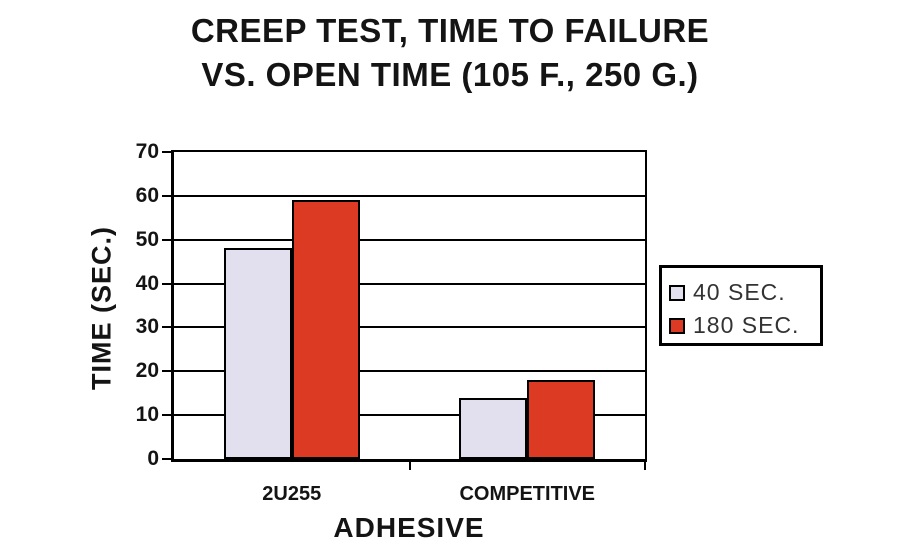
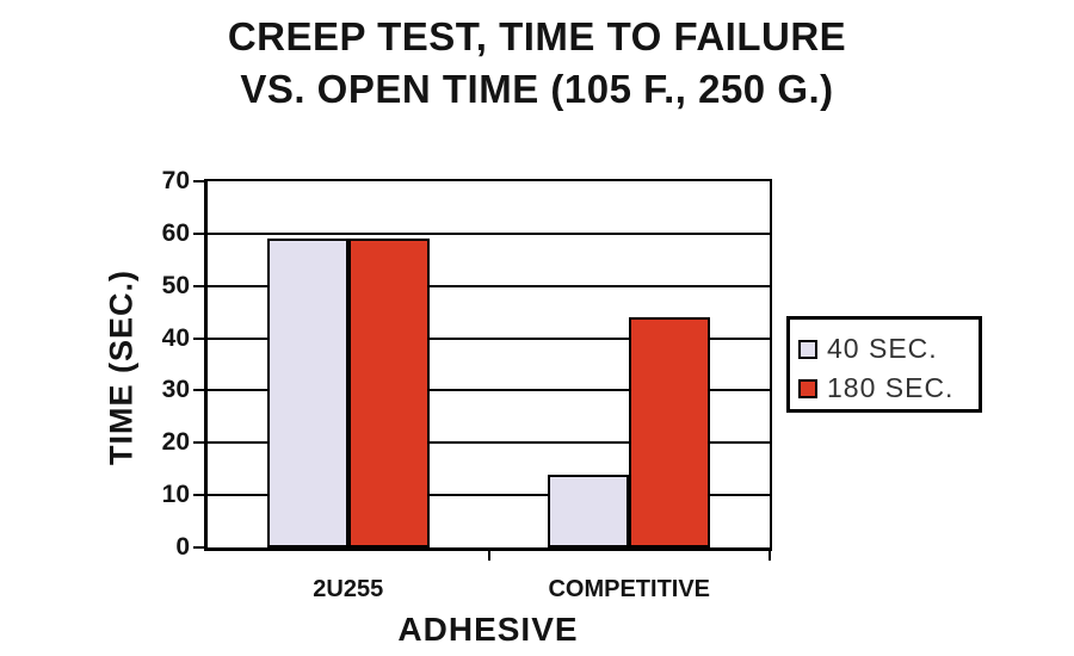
40 SEC./2U255: 48 -> 59
180 SEC./COMPETITIVE: 18 -> 44
